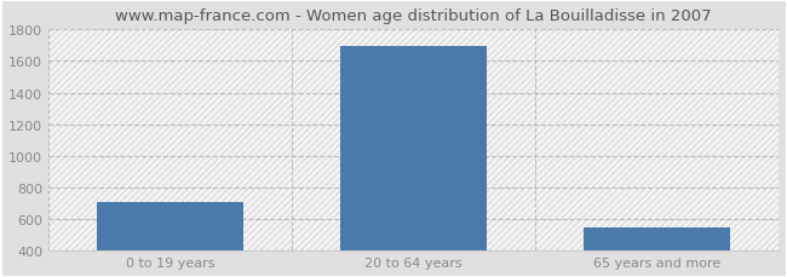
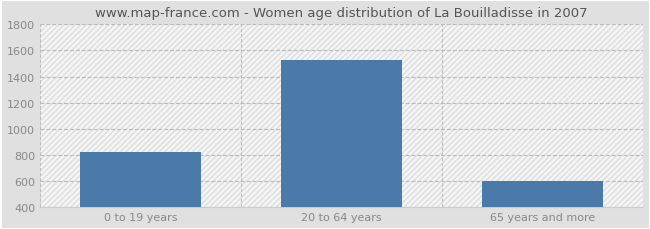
0 to 19 years: 710 -> 820
20 to 64 years: 1700 -> 1530
65 years and more: 540 -> 600
